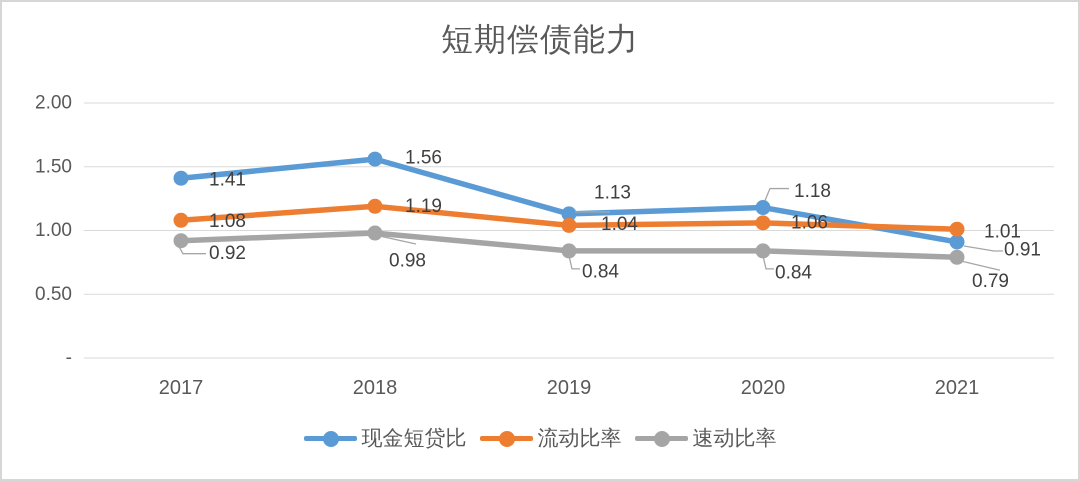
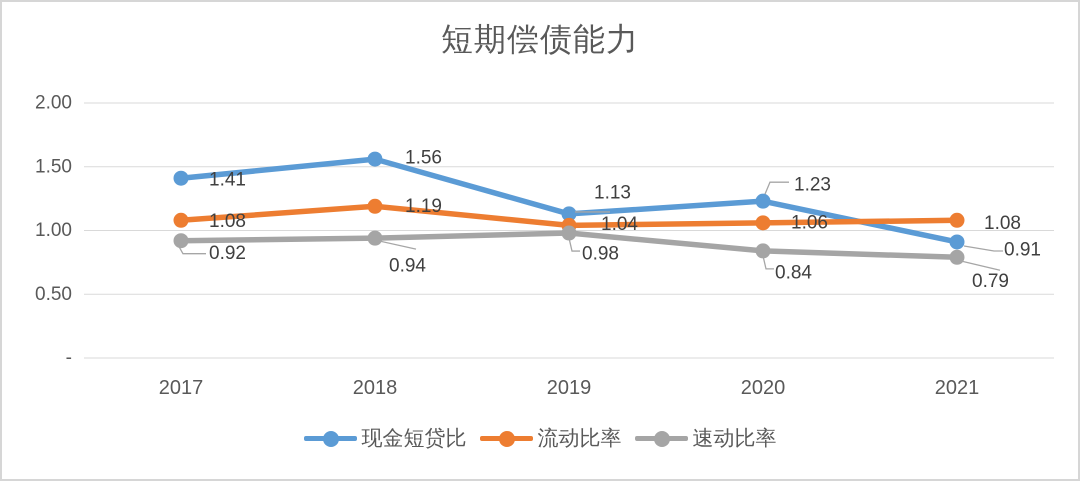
速动比率/2018: 0.98 -> 0.94
速动比率/2019: 0.84 -> 0.98
现金短贷比/2020: 1.18 -> 1.23
流动比率/2021: 1.01 -> 1.08
